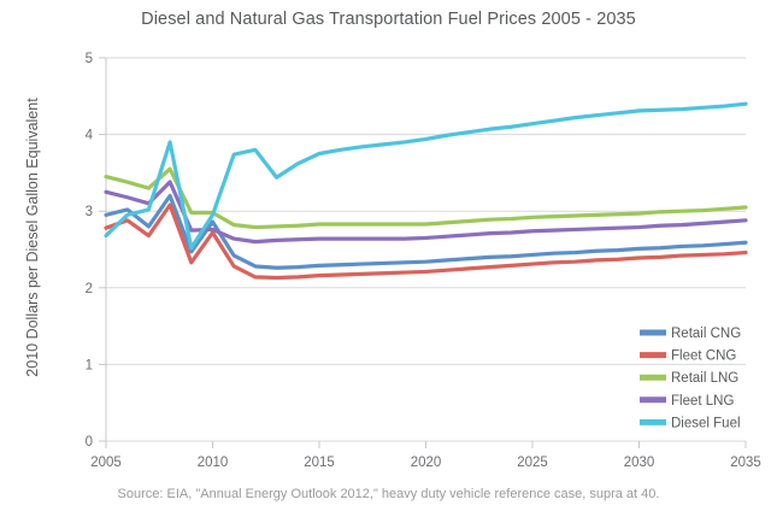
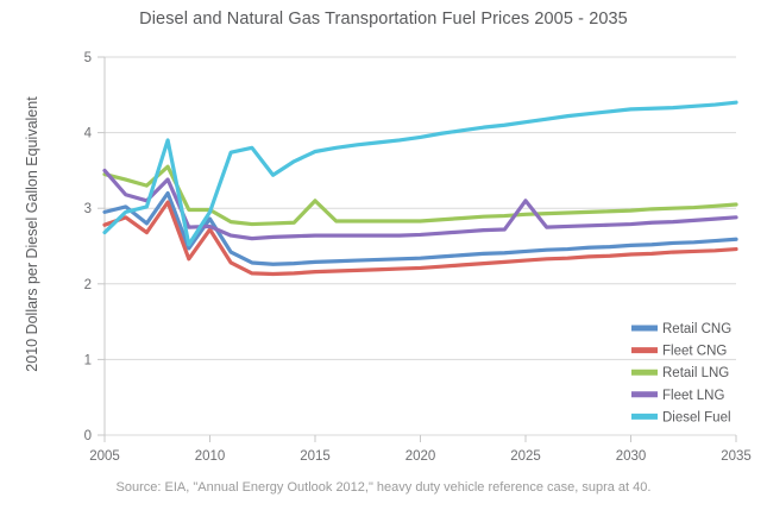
Fleet LNG/2005: 3.2 -> 3.5
Retail LNG/2015: 2.8 -> 3.1
Fleet LNG/2025: 2.7 -> 3.1
